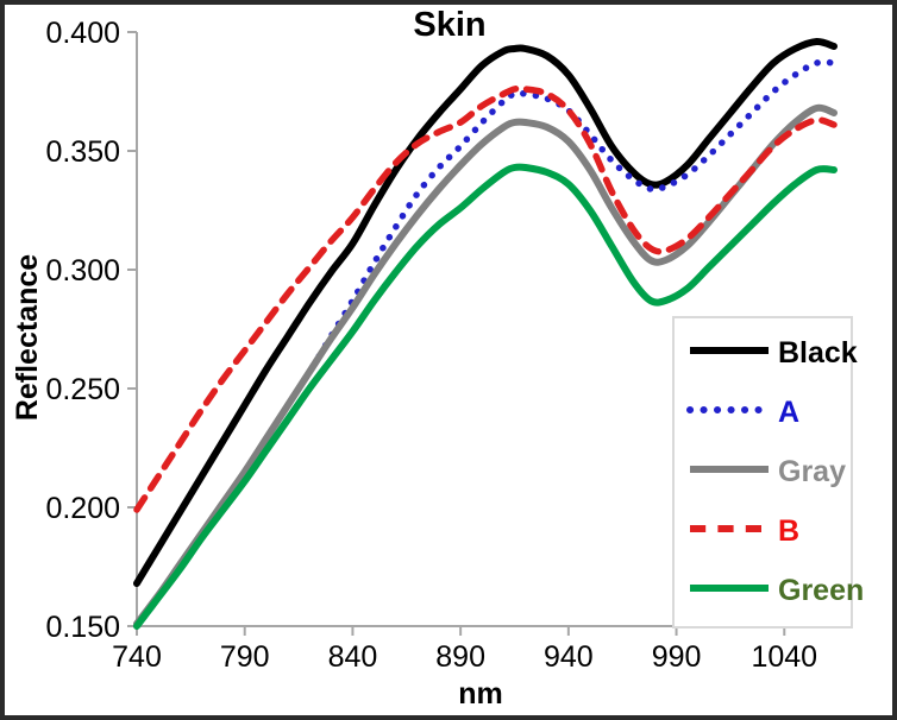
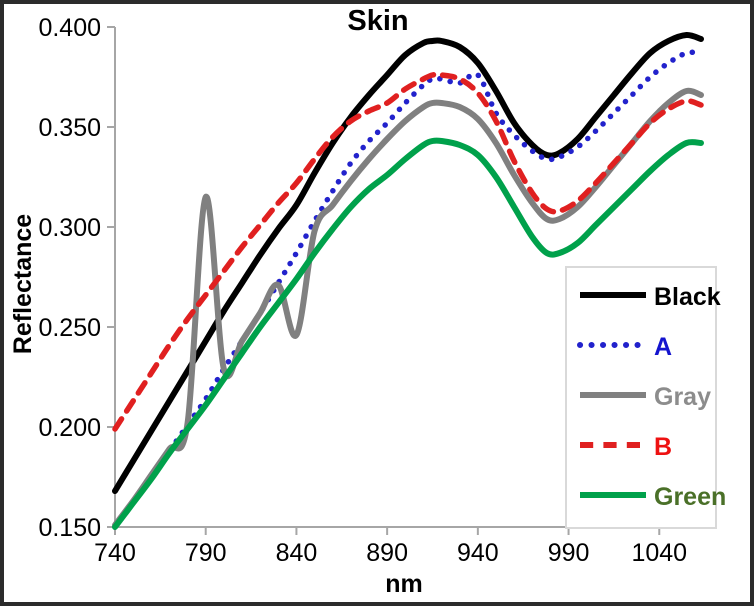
Gray/790: 0.215 -> 0.315
Gray/840: 0.284 -> 0.246
A/940: 0.367 -> 0.376
